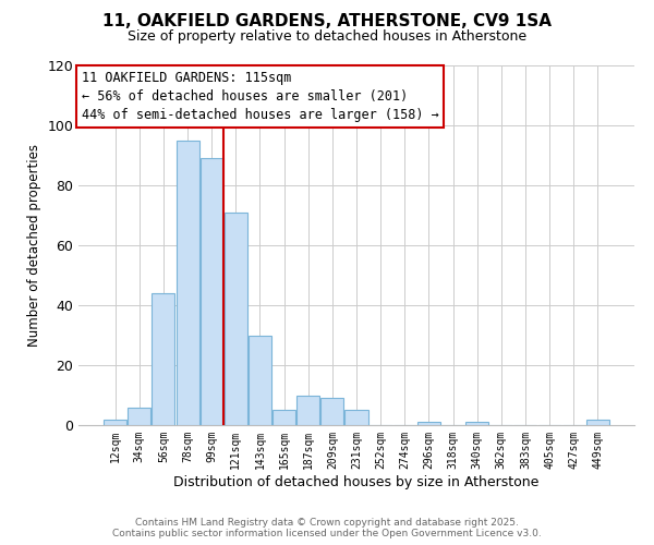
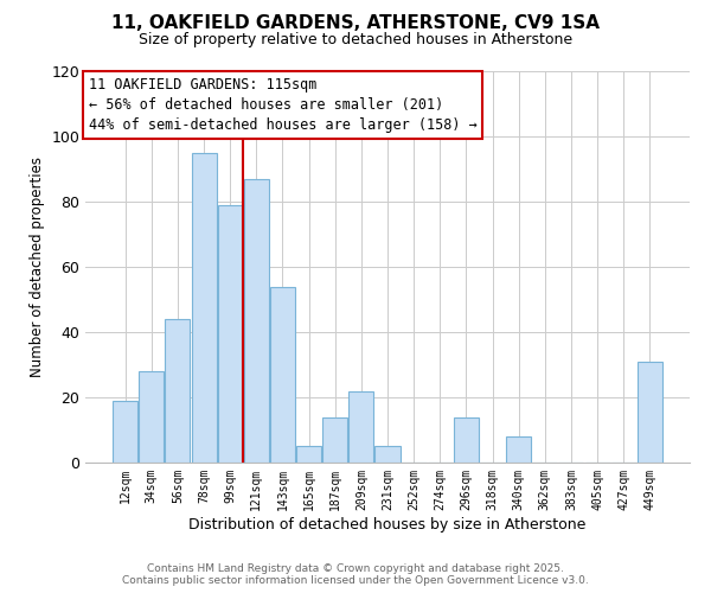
12sqm: 2 -> 19
34sqm: 6 -> 28
99sqm: 89 -> 79
121sqm: 71 -> 87
143sqm: 30 -> 54
187sqm: 10 -> 14
209sqm: 9 -> 22
296sqm: 1 -> 14
340sqm: 1 -> 8
449sqm: 2 -> 31
